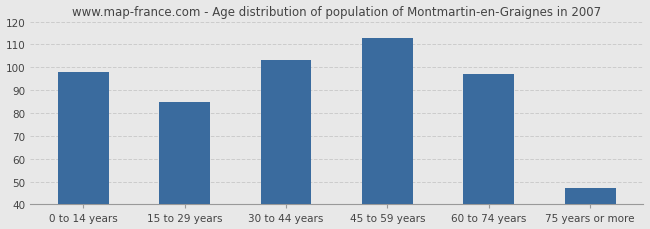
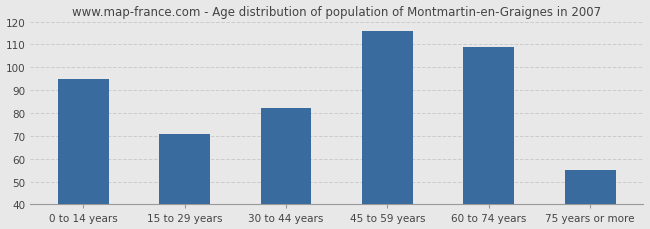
0 to 14 years: 98 -> 95
15 to 29 years: 85 -> 71
30 to 44 years: 103 -> 82
45 to 59 years: 113 -> 116
60 to 74 years: 97 -> 109
75 years or more: 47 -> 55
